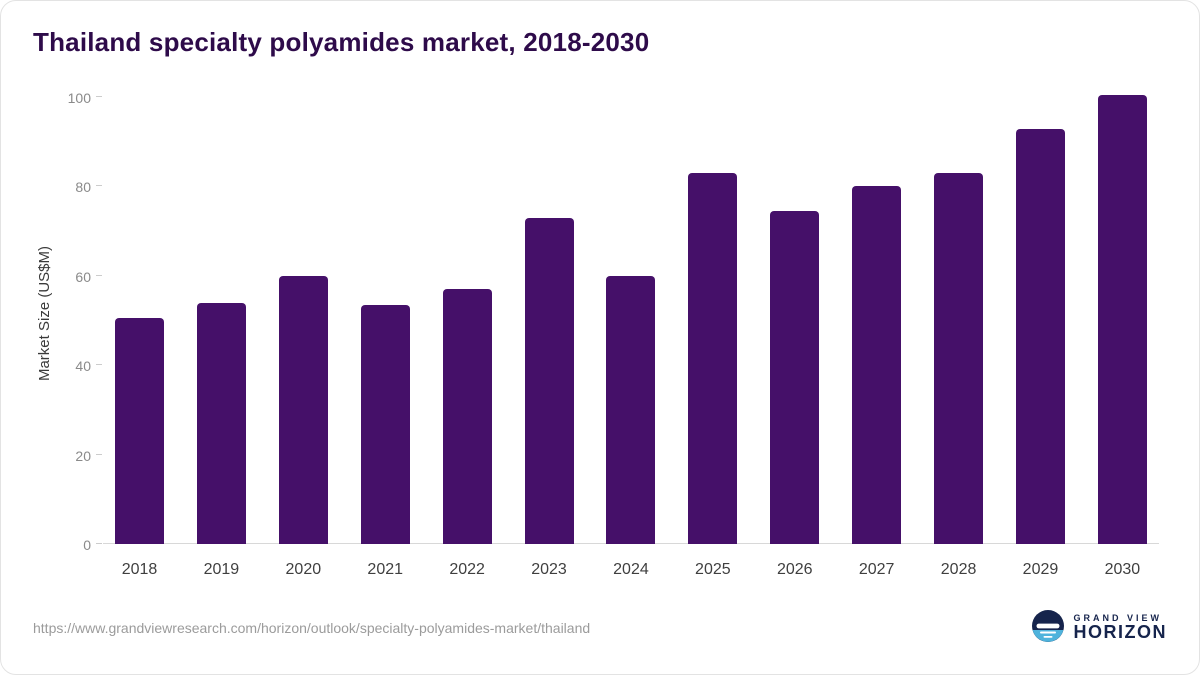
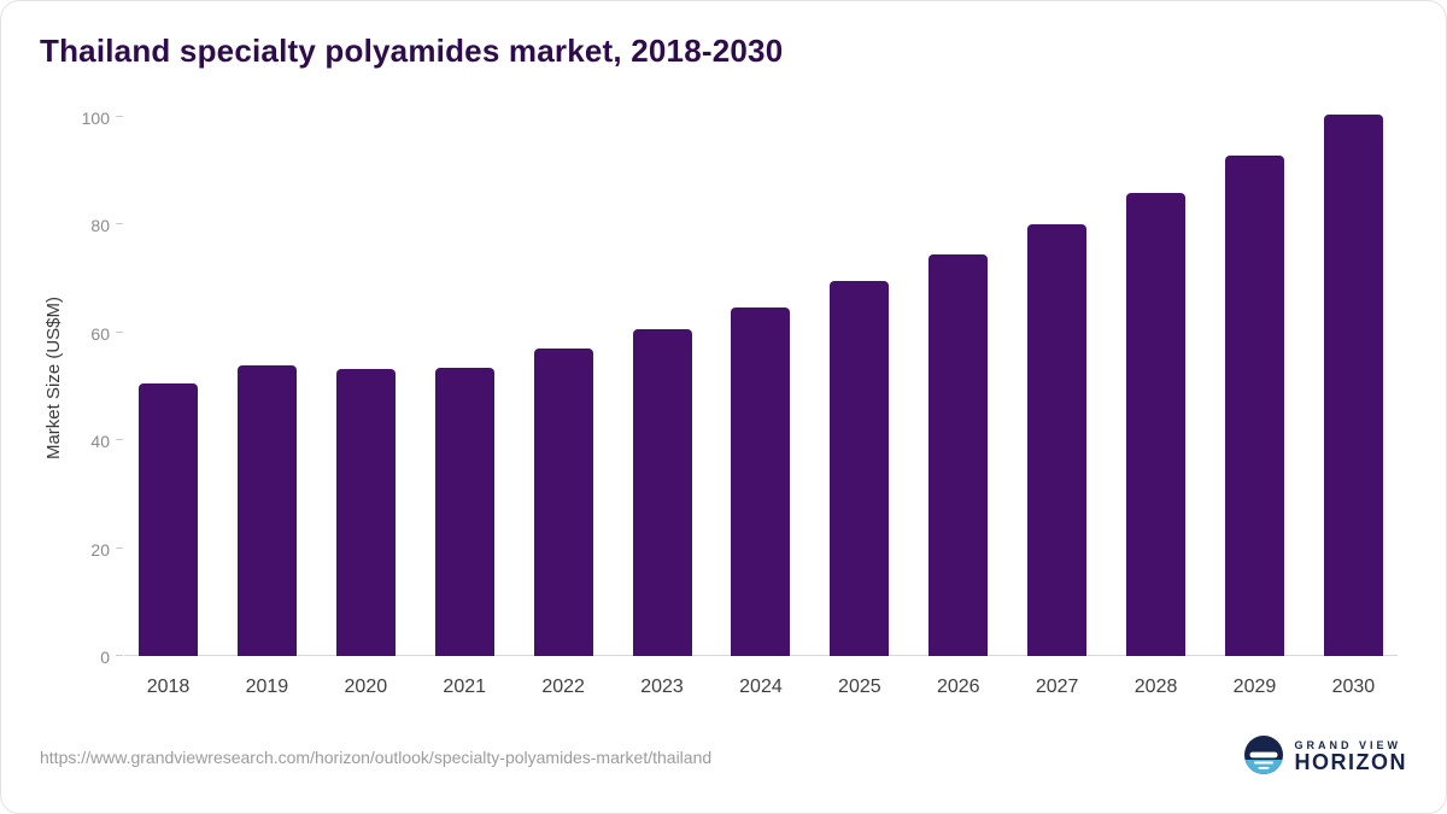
2020: 60 -> 53
2023: 73 -> 61
2024: 60 -> 65
2025: 83 -> 70
2028: 83 -> 86
